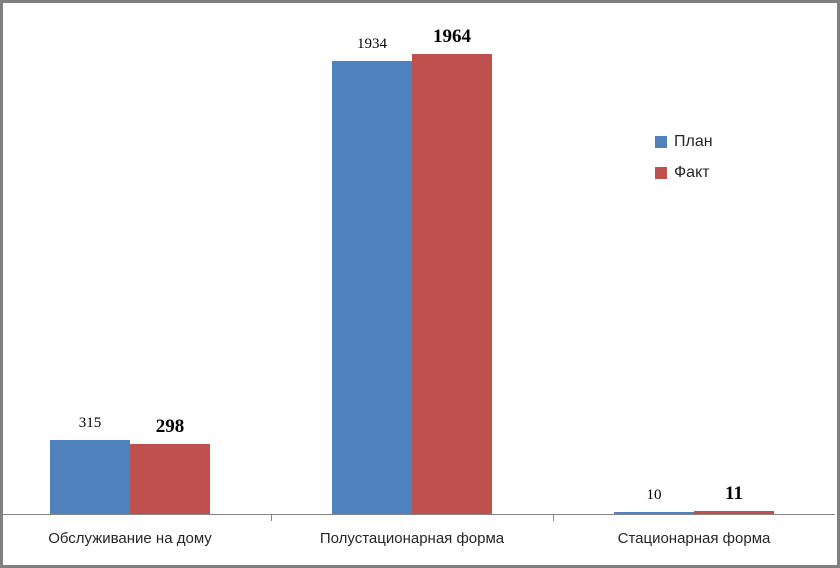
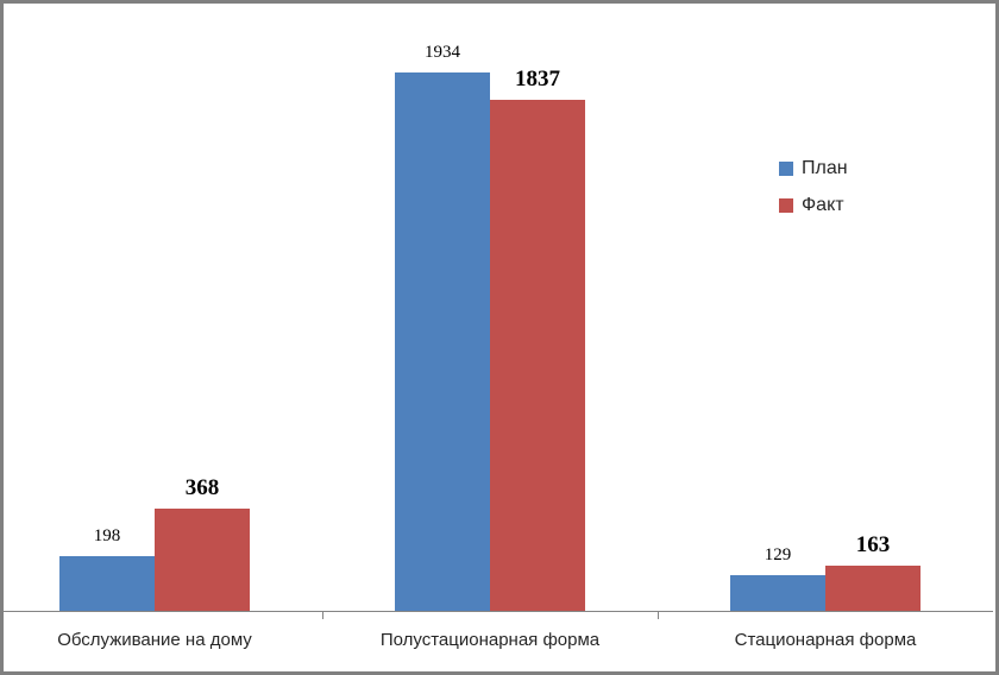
План/Обслуживание на дому: 315 -> 198
Факт/Обслуживание на дому: 298 -> 368
Факт/Полустационарная форма: 1964 -> 1837
План/Стационарная форма: 10 -> 129
Факт/Стационарная форма: 11 -> 163
